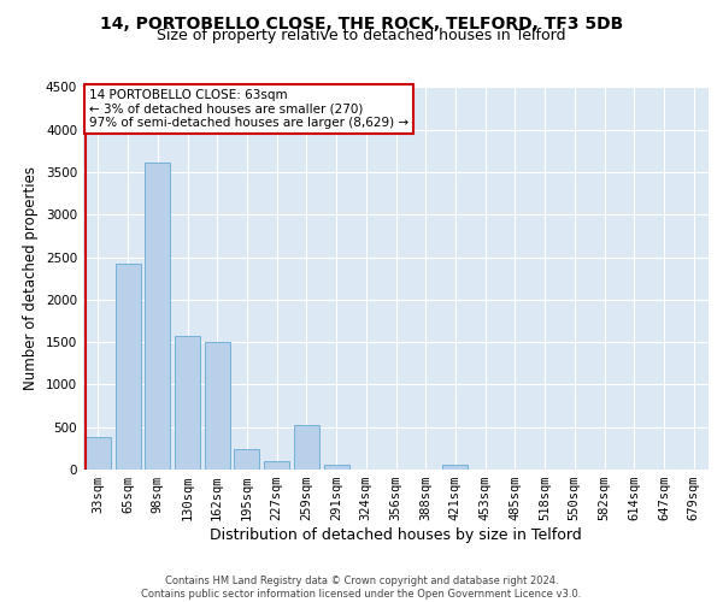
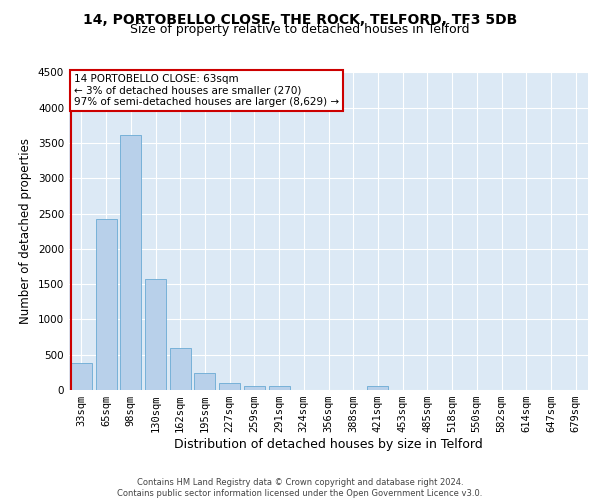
162sqm: 1500 -> 600
259sqm: 520 -> 60
